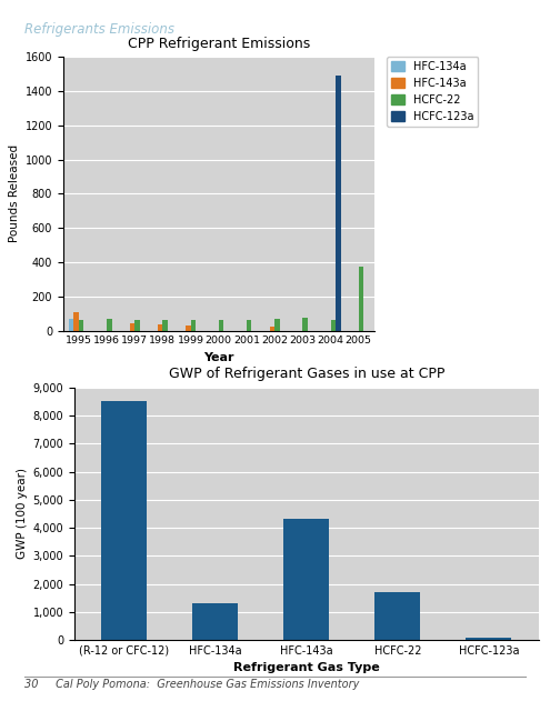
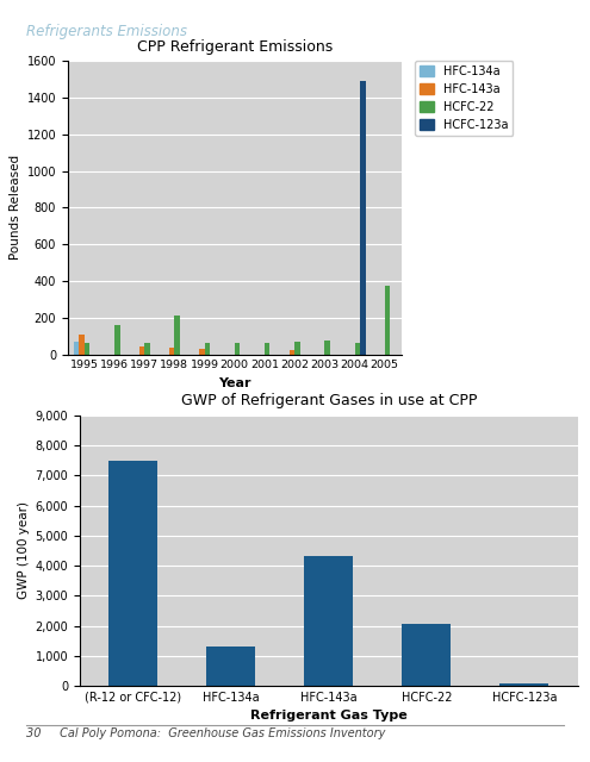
CPP Refrigerant Emissions/HCFC-22/1996: 70 -> 160
CPP Refrigerant Emissions/HCFC-22/1998: 60 -> 210
GWP of Refrigerant Gases in use at CPP/(R-12 or CFC-12): 8,500 -> 7,500
GWP of Refrigerant Gases in use at CPP/HCFC-22: 1,700 -> 2,050
